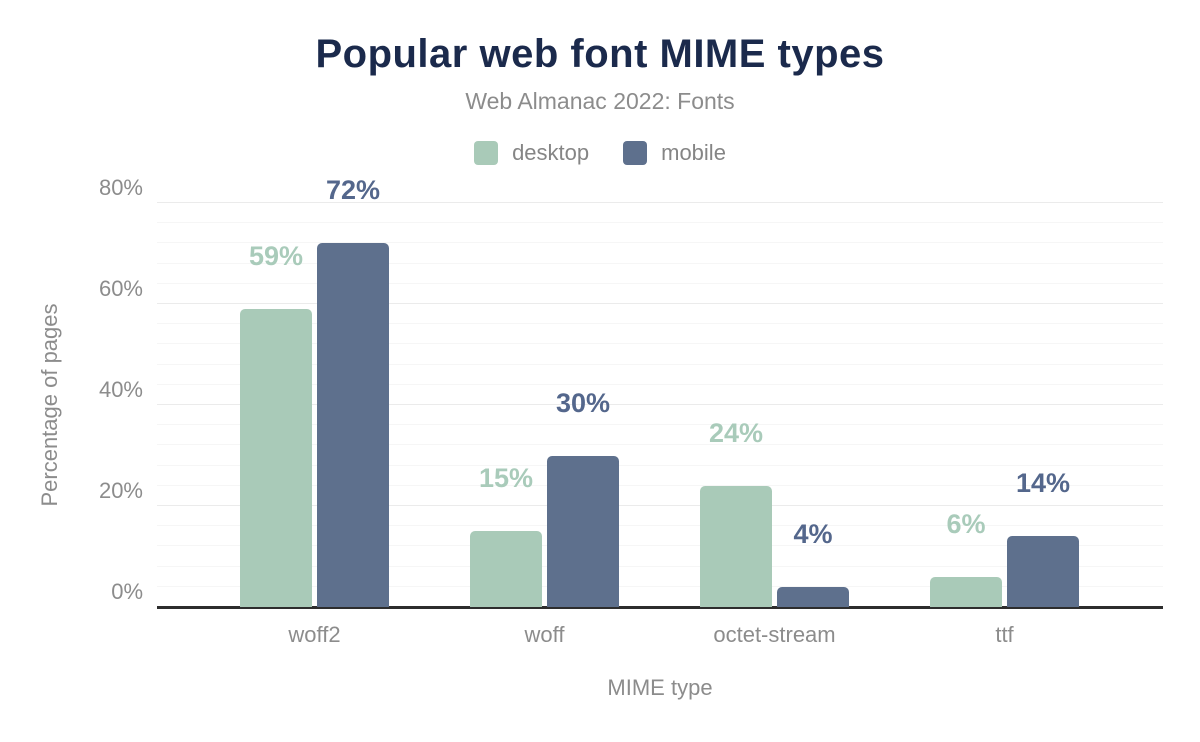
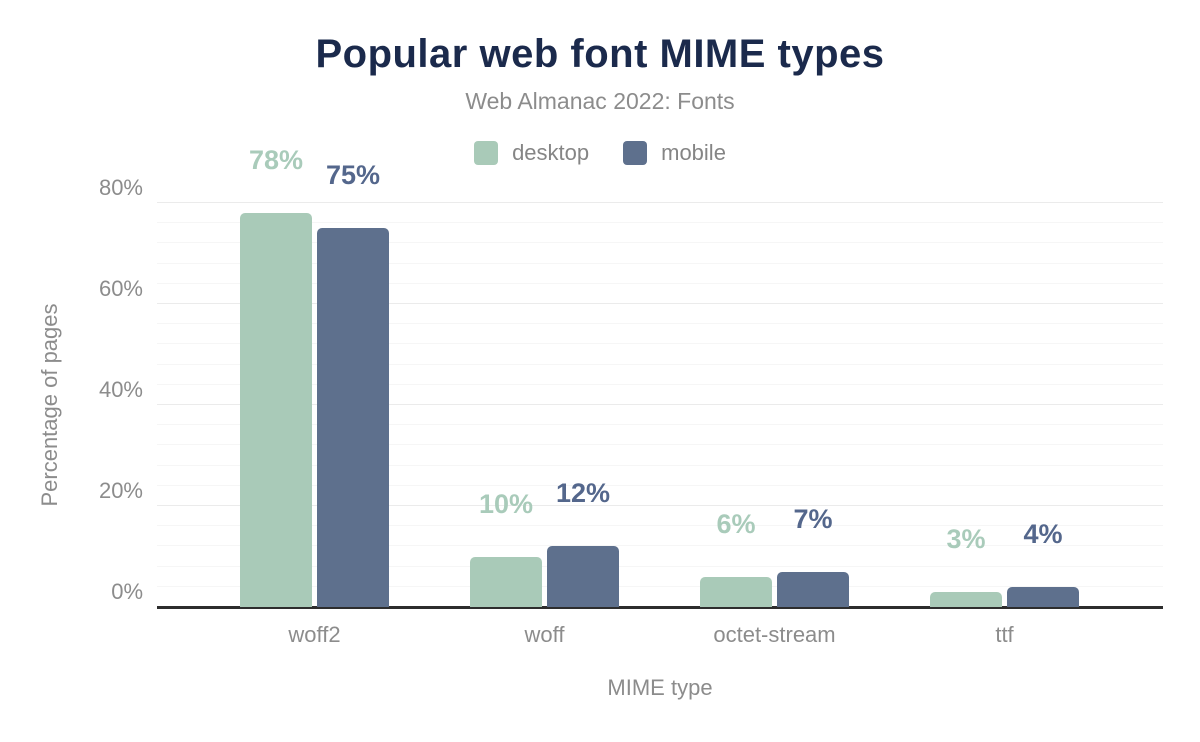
desktop/woff2: 59% -> 78%
mobile/woff2: 72% -> 75%
desktop/woff: 15% -> 10%
mobile/woff: 30% -> 12%
desktop/octet-stream: 24% -> 6%
mobile/octet-stream: 4% -> 7%
desktop/ttf: 6% -> 3%
mobile/ttf: 14% -> 4%
